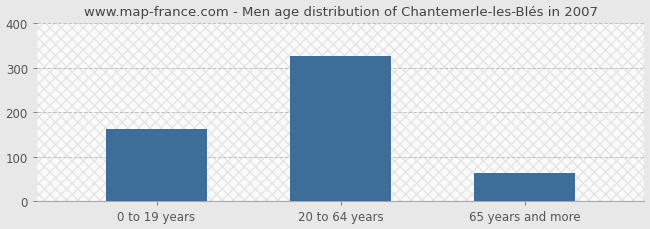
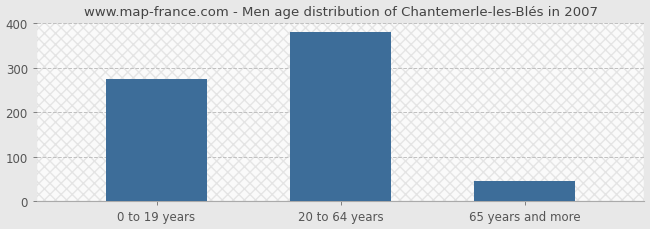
0 to 19 years: 163 -> 275
20 to 64 years: 325 -> 380
65 years and more: 63 -> 45
